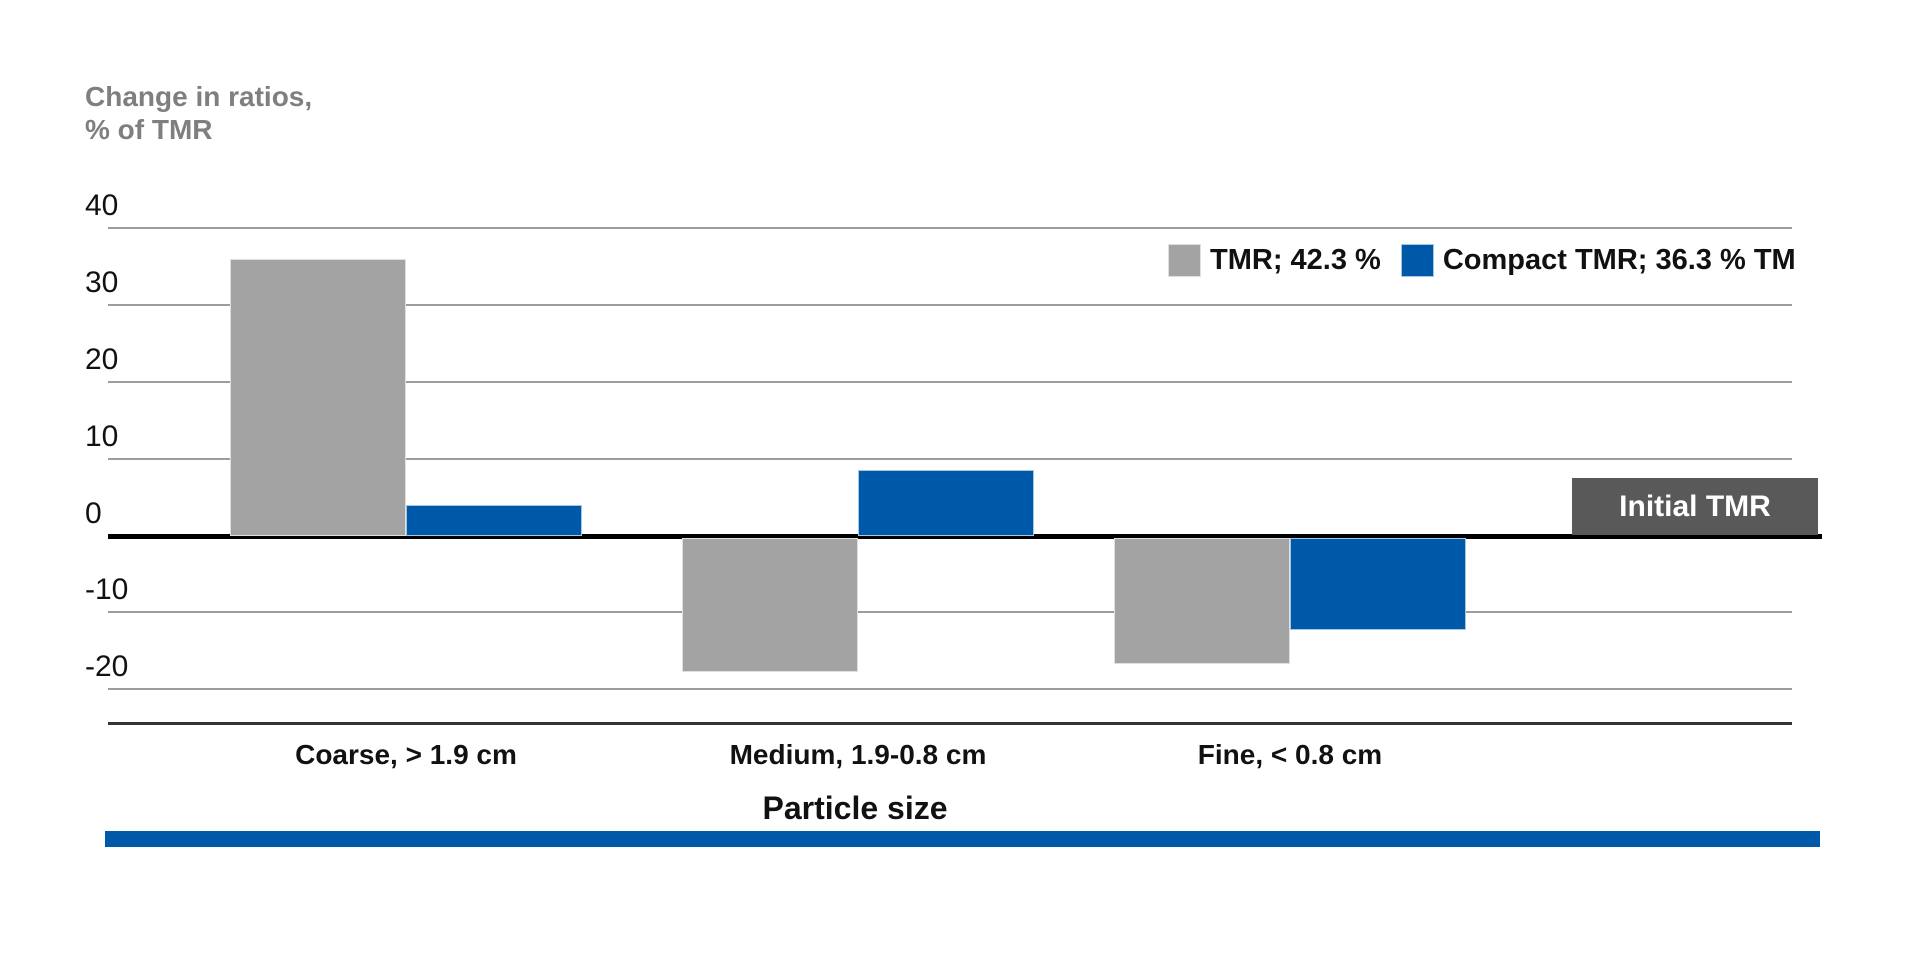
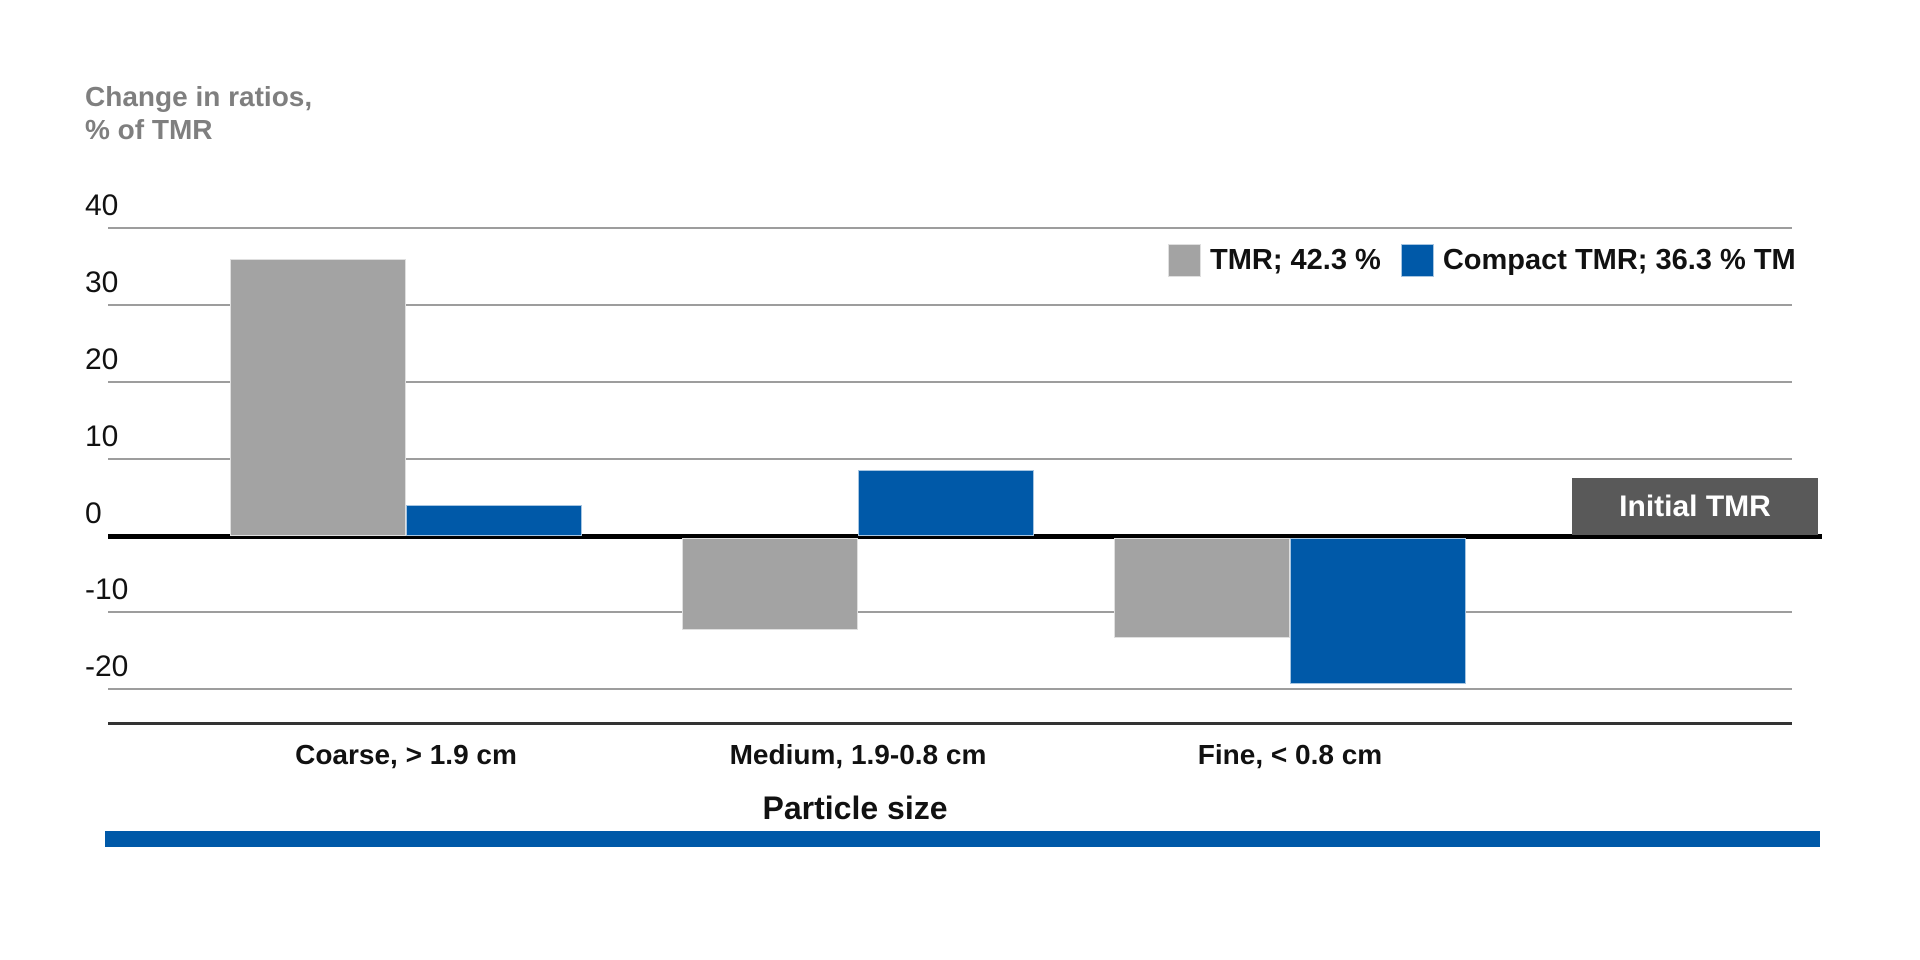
TMR; 42.3 %/Medium, 1.9-0.8 cm: -18 -> -12
TMR; 42.3 %/Fine, < 0.8 cm: -16 -> -13
Compact TMR; 36.3 % TM/Fine, < 0.8 cm: -12 -> -19
